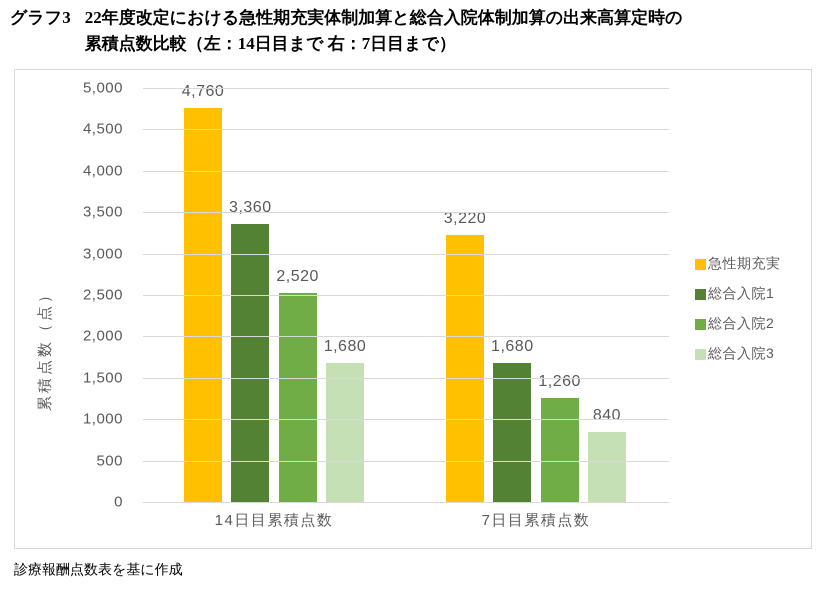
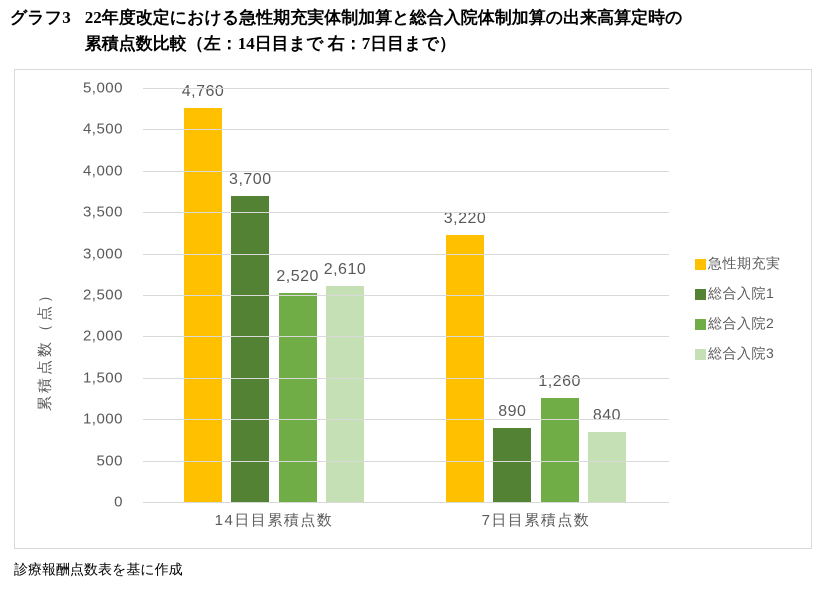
総合入院1/14日目累積点数: 3,360 -> 3,700
総合入院3/14日目累積点数: 1,680 -> 2,610
総合入院1/7日目累積点数: 1,680 -> 890
